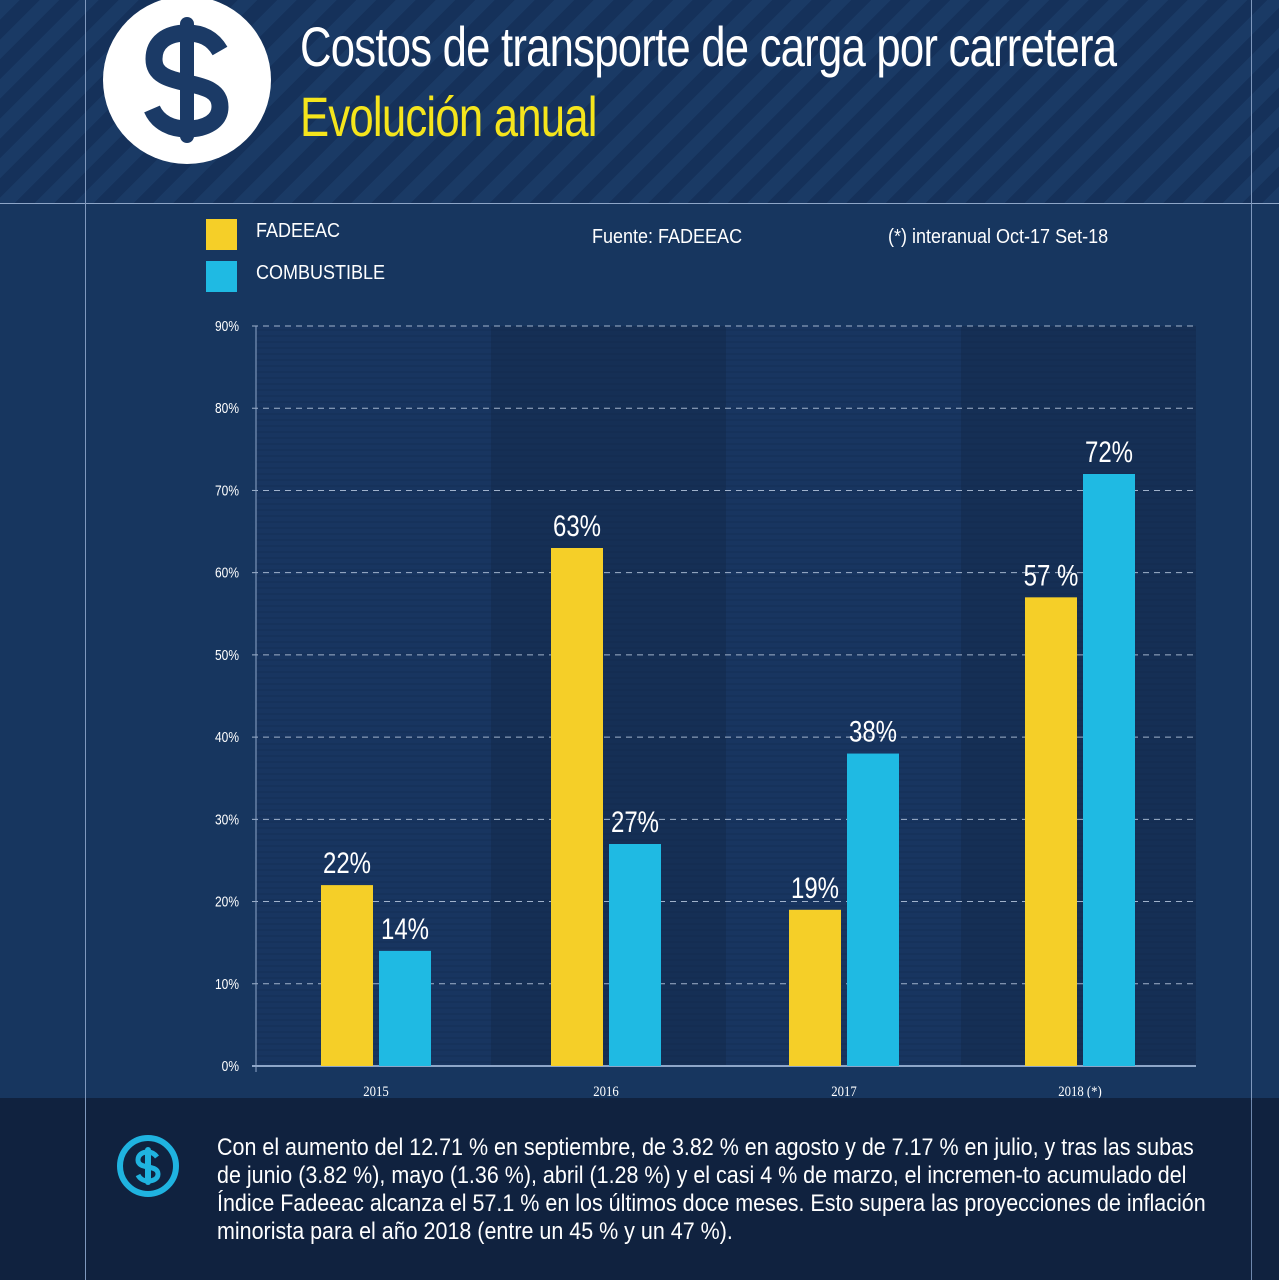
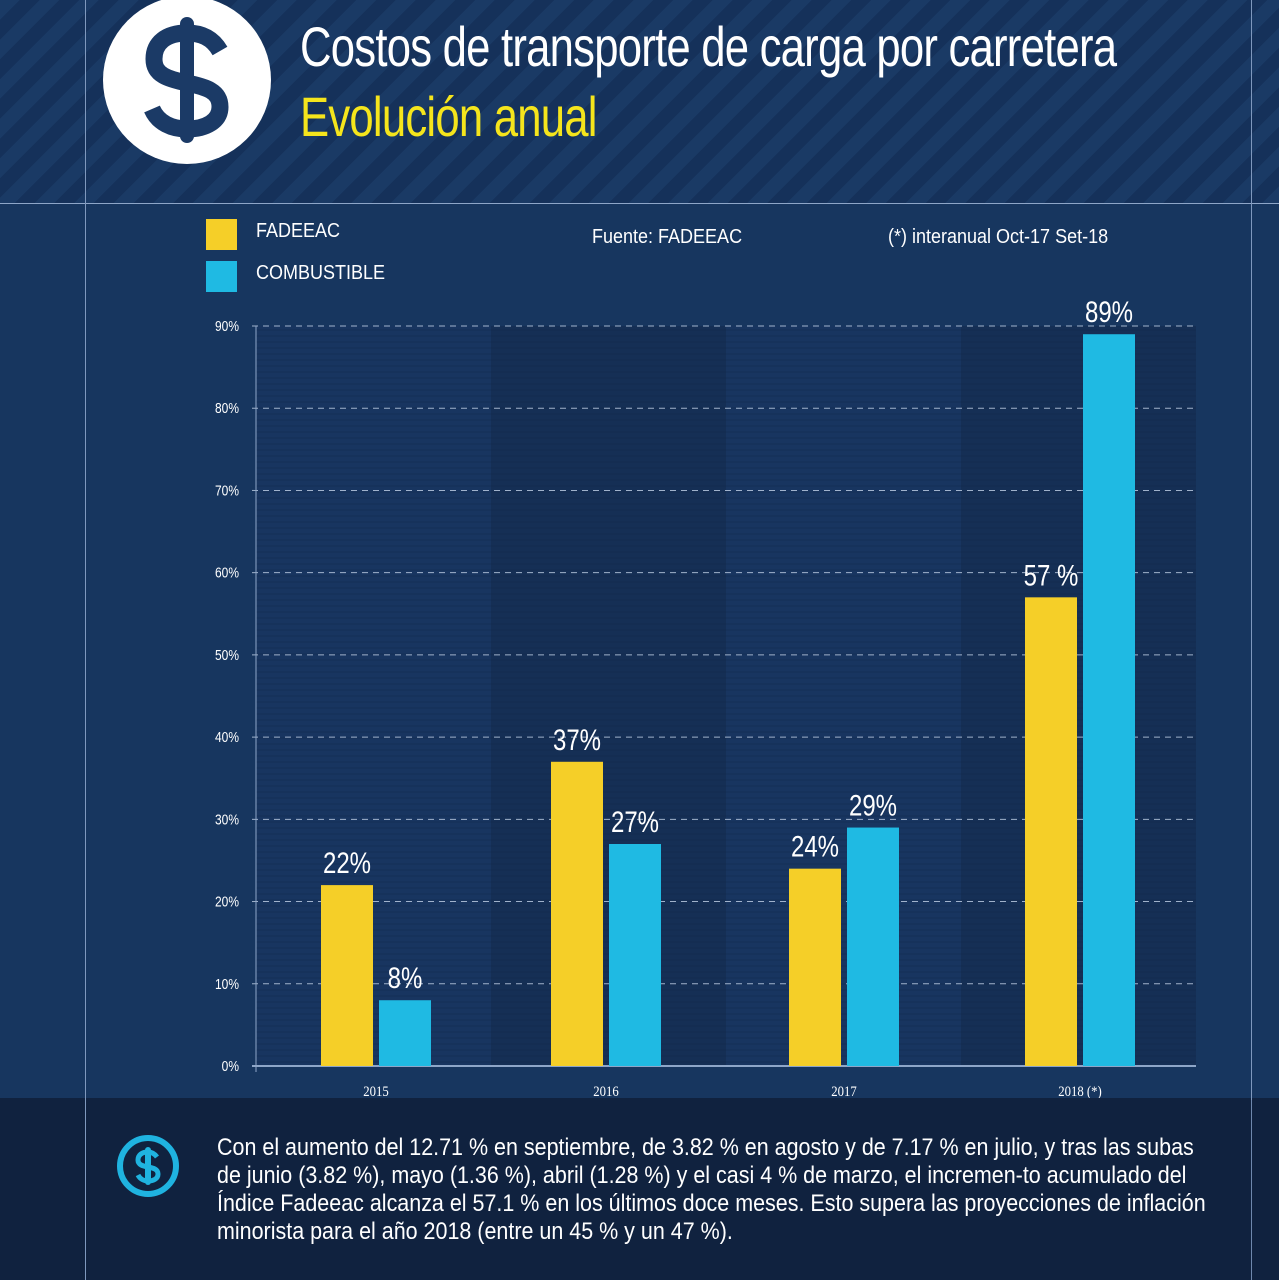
COMBUSTIBLE/2015: 14% -> 8%
FADEEAC/2016: 63% -> 37%
FADEEAC/2017: 19% -> 24%
COMBUSTIBLE/2017: 38% -> 29%
COMBUSTIBLE/2018 (*): 72% -> 89%
